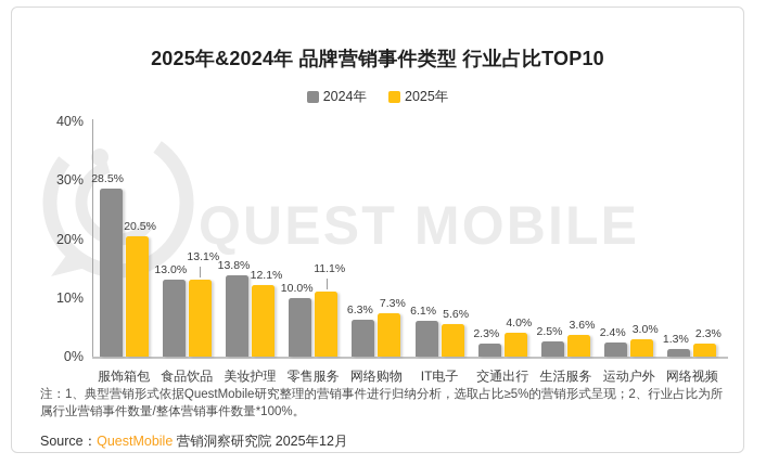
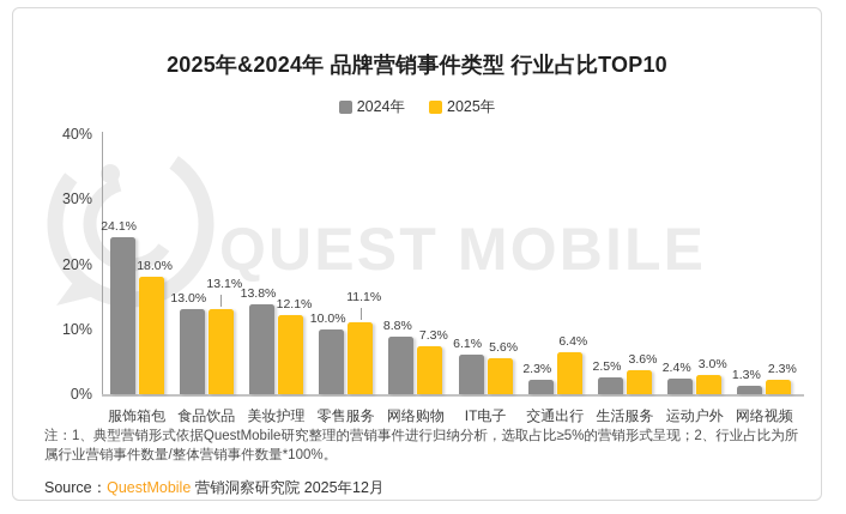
2024年/服饰箱包: 28.5% -> 24.1%
2025年/服饰箱包: 20.5% -> 18.0%
2024年/网络购物: 6.3% -> 8.8%
2025年/交通出行: 4.0% -> 6.4%
